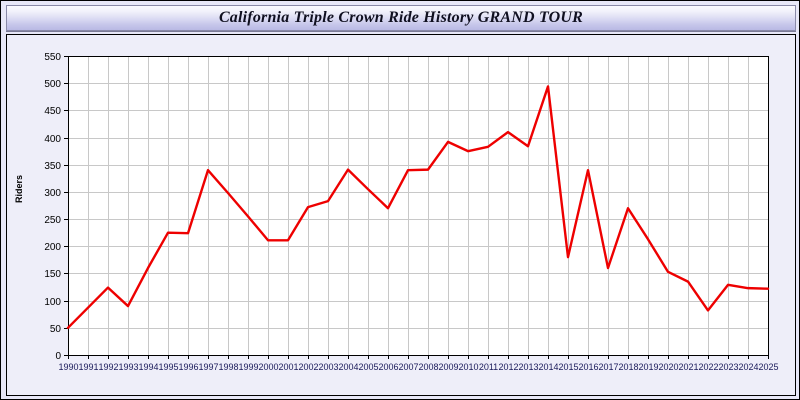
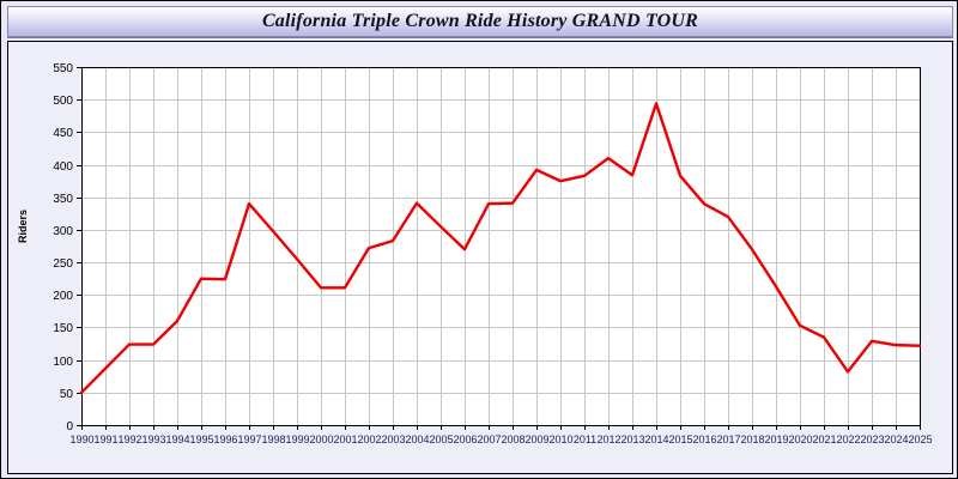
1993: 90 -> 120
2015: 180 -> 380
2017: 160 -> 320
